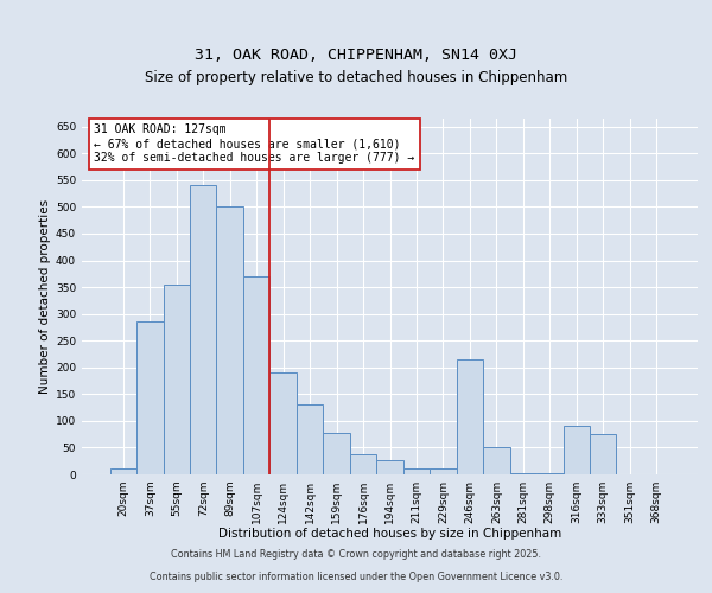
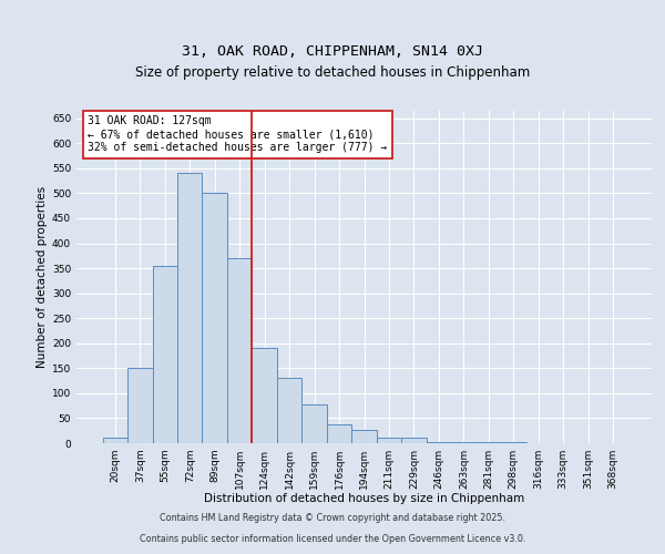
37sqm: 285 -> 150
246sqm: 215 -> 3
263sqm: 50 -> 3
316sqm: 90 -> 1
333sqm: 75 -> 1
